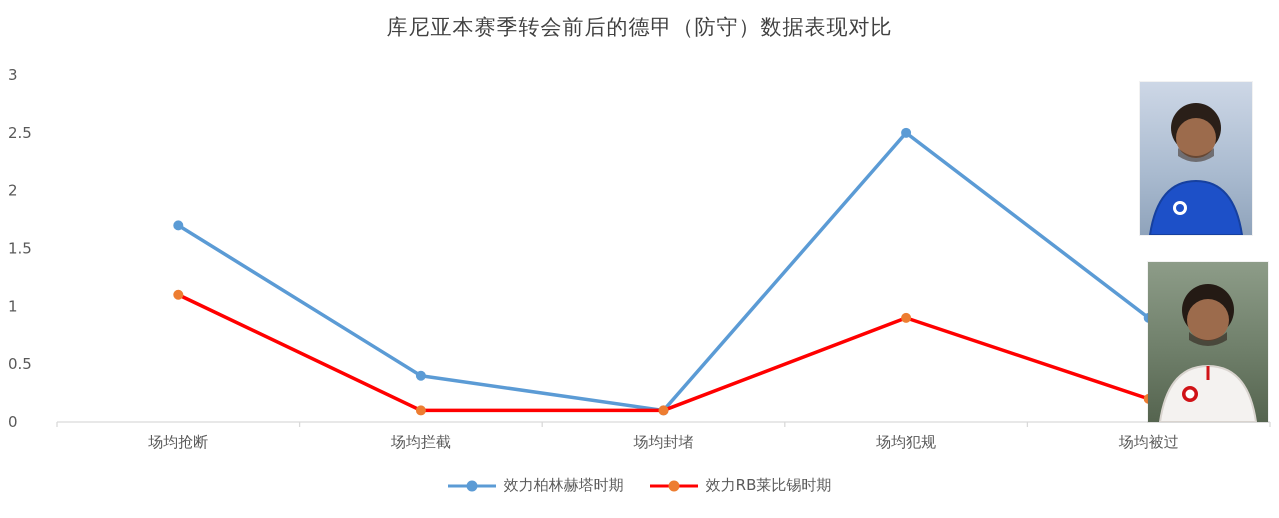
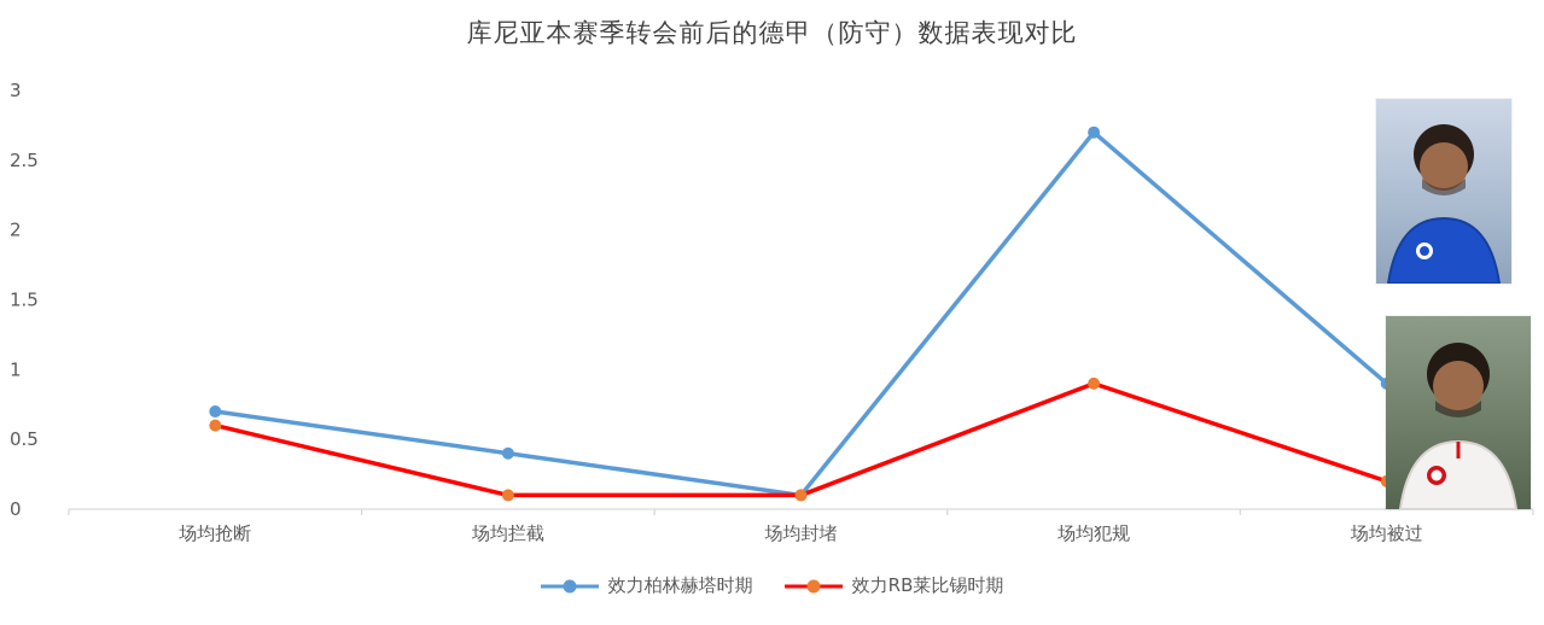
效力柏林赫塔时期/场均抢断: 1.7 -> 0.7
效力RB莱比锡时期/场均抢断: 1.1 -> 0.6
效力柏林赫塔时期/场均犯规: 2.5 -> 2.7
